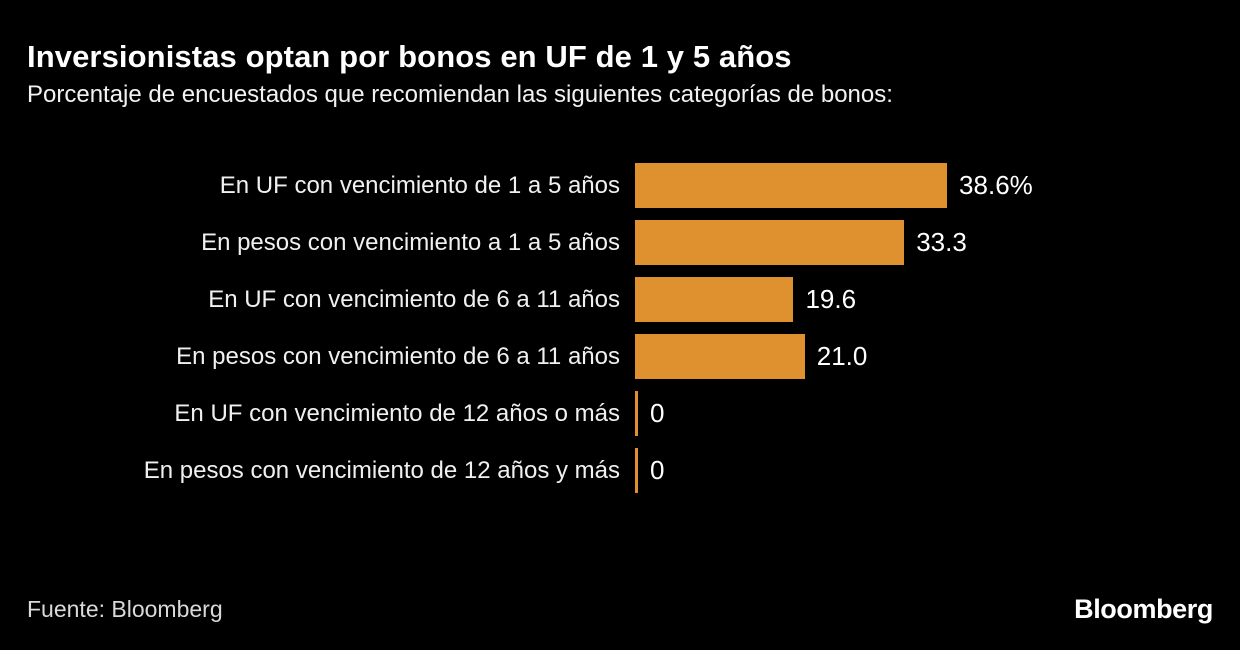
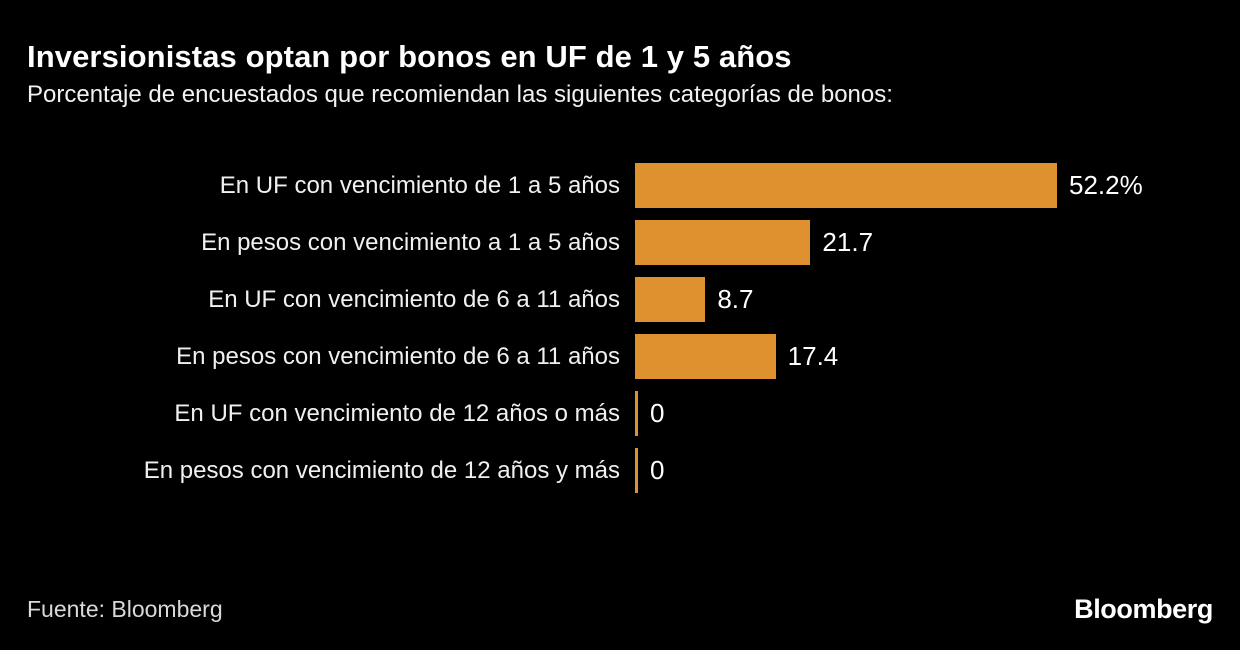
En UF con vencimiento de 1 a 5 años: 38.6% -> 52.2%
En pesos con vencimiento a 1 a 5 años: 33.3 -> 21.7
En UF con vencimiento de 6 a 11 años: 19.6 -> 8.7
En pesos con vencimiento de 6 a 11 años: 21.0 -> 17.4
